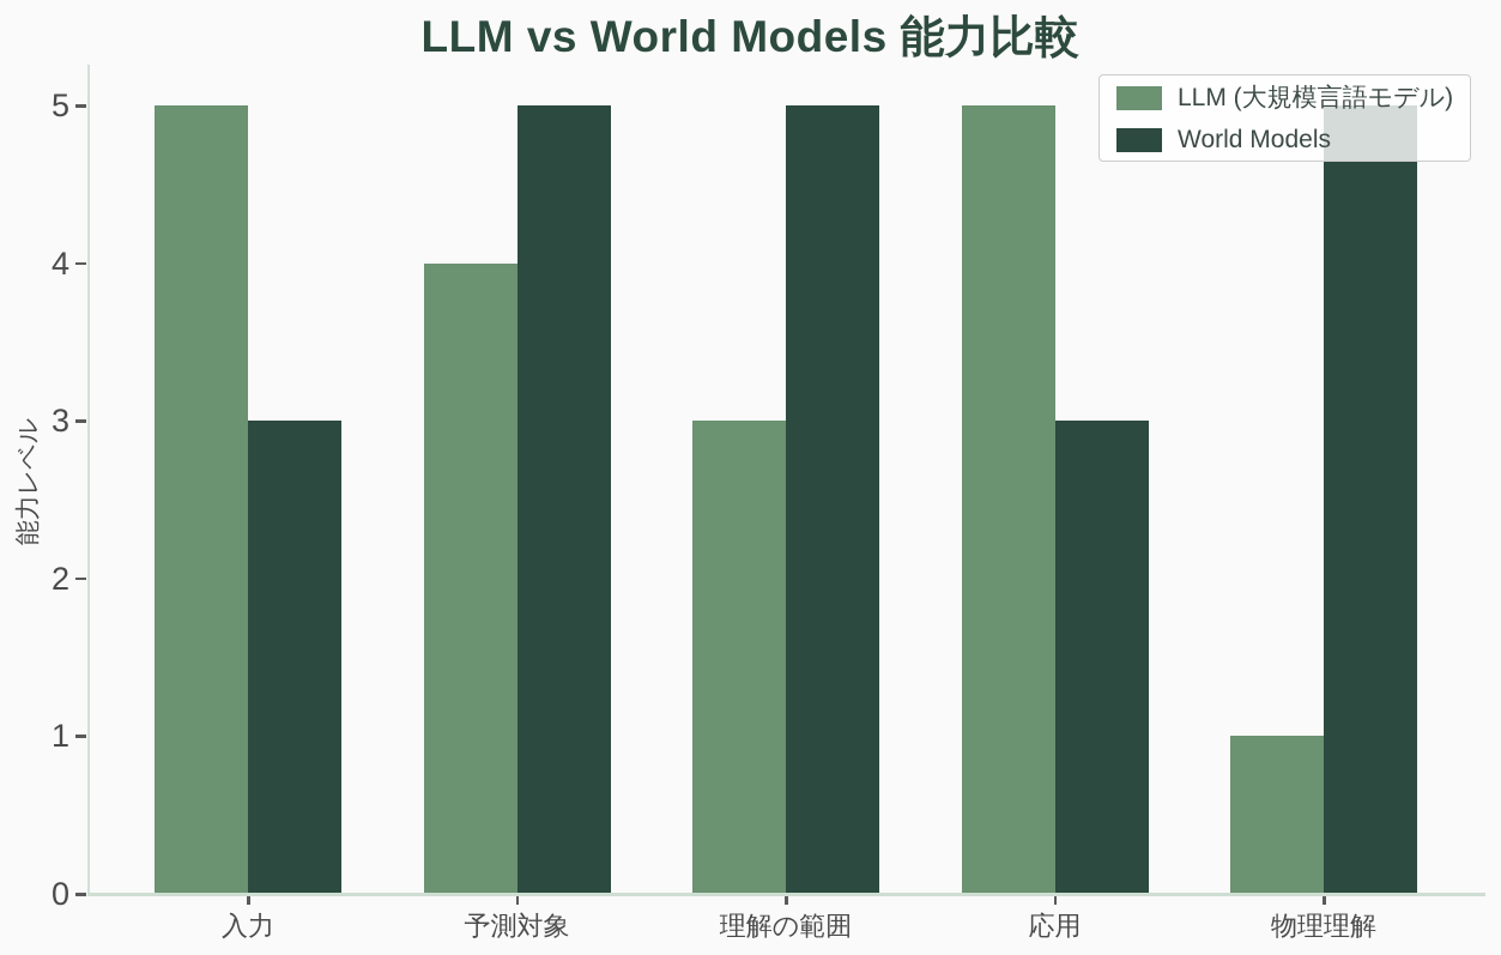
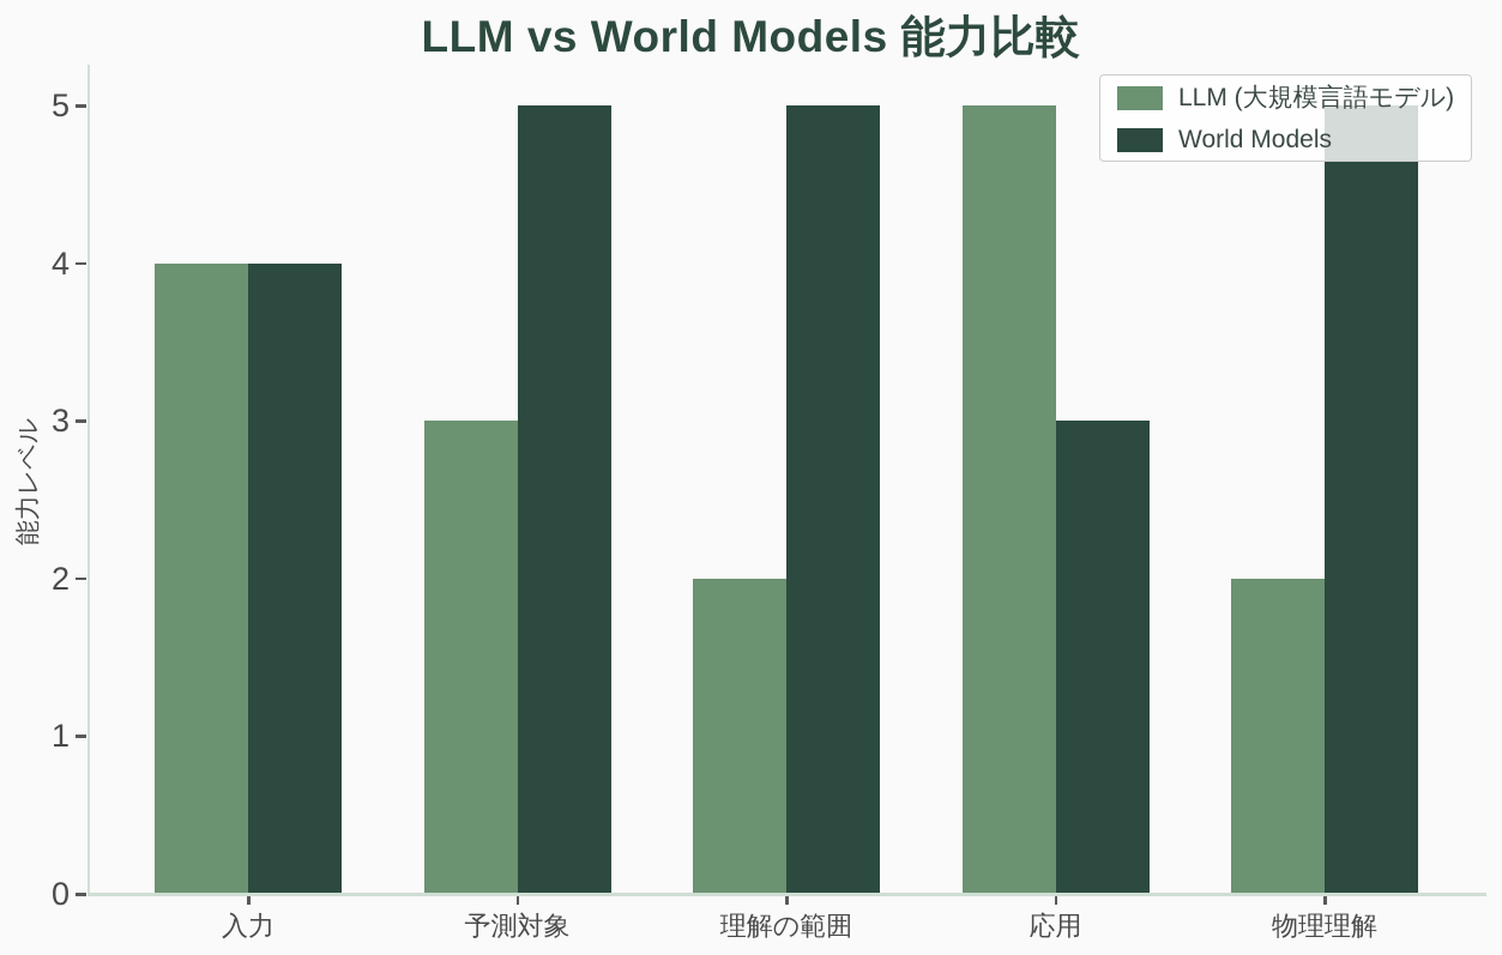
LLM (大規模言語モデル)/入力: 5 -> 4
World Models/入力: 3 -> 4
LLM (大規模言語モデル)/予測対象: 4 -> 3
LLM (大規模言語モデル)/理解の範囲: 3 -> 2
LLM (大規模言語モデル)/物理理解: 1 -> 2
